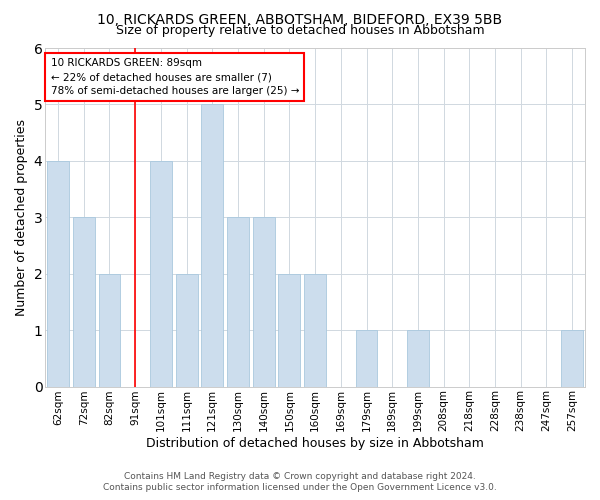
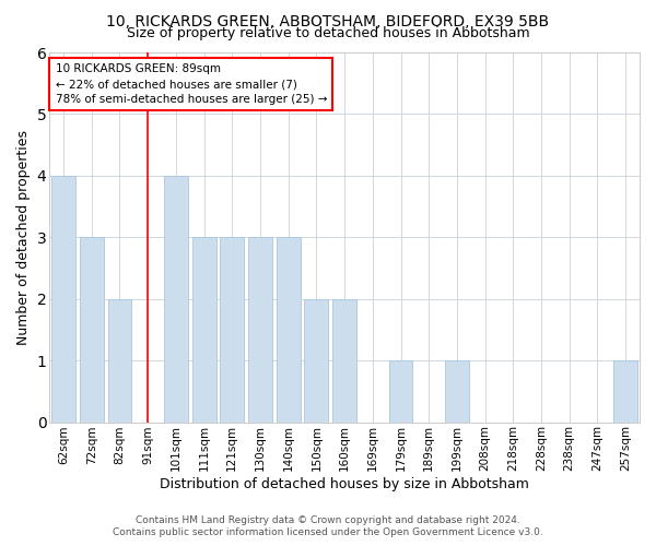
111sqm: 2 -> 3
121sqm: 5 -> 3
